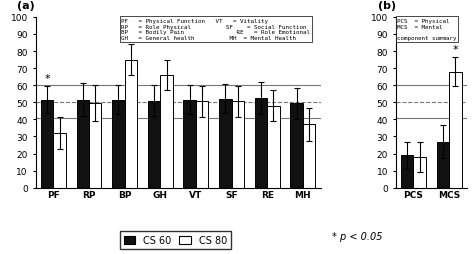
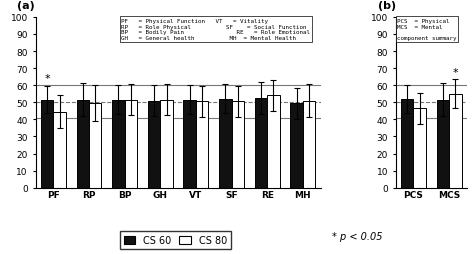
CS 80/PF: 32 -> 44
CS 80/BP: 75 -> 52
CS 80/GH: 66 -> 52
CS 80/RE: 48 -> 54
CS 80/MH: 37 -> 51
CS 60/PCS: 19 -> 52
CS 80/PCS: 18 -> 46
CS 60/MCS: 27 -> 52
CS 80/MCS: 68 -> 55
